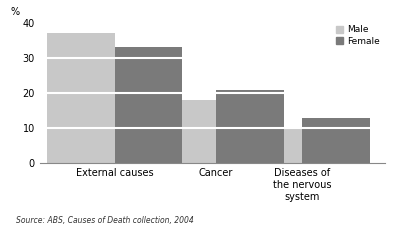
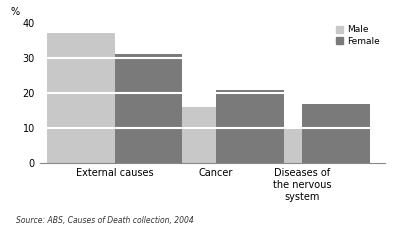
Female/External causes: 33 -> 31
Male/Cancer: 18 -> 16
Female/Diseases of the nervous system: 13 -> 17
